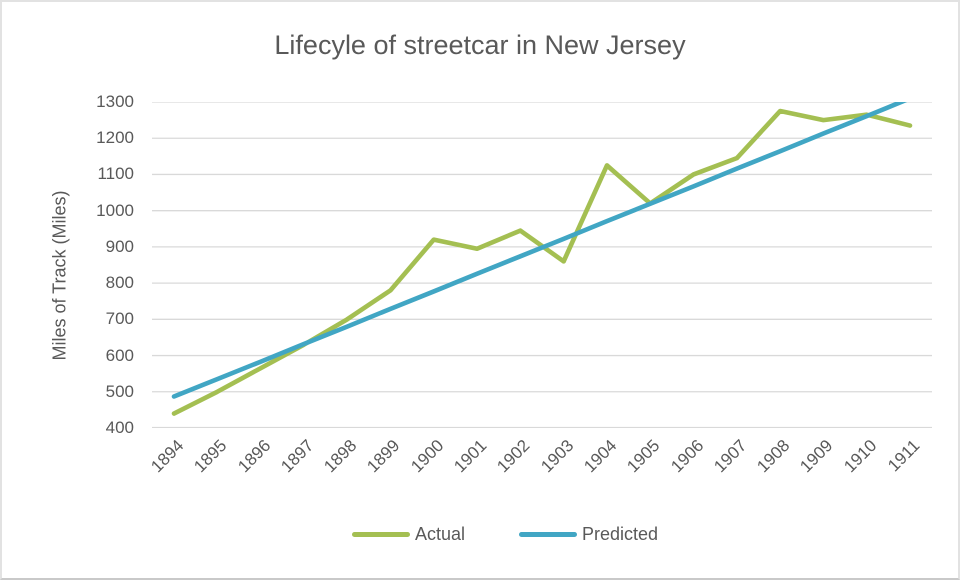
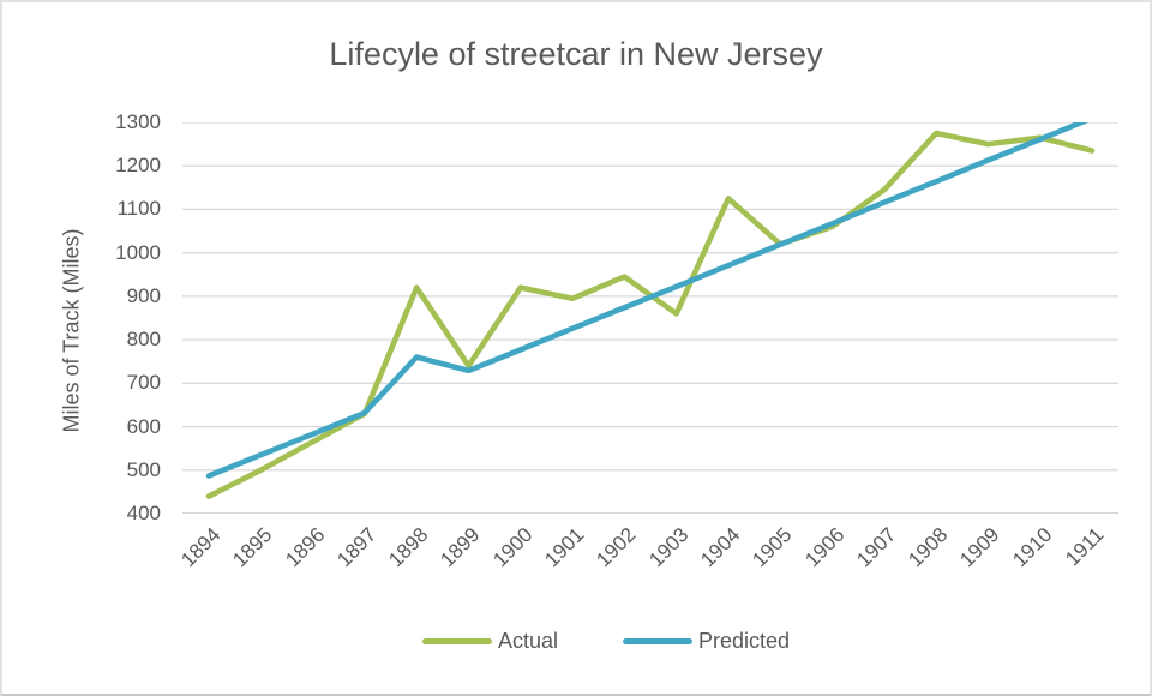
Actual/1898: 700 -> 920
Predicted/1898: 680 -> 760
Actual/1899: 780 -> 740
Actual/1906: 1100 -> 1060
